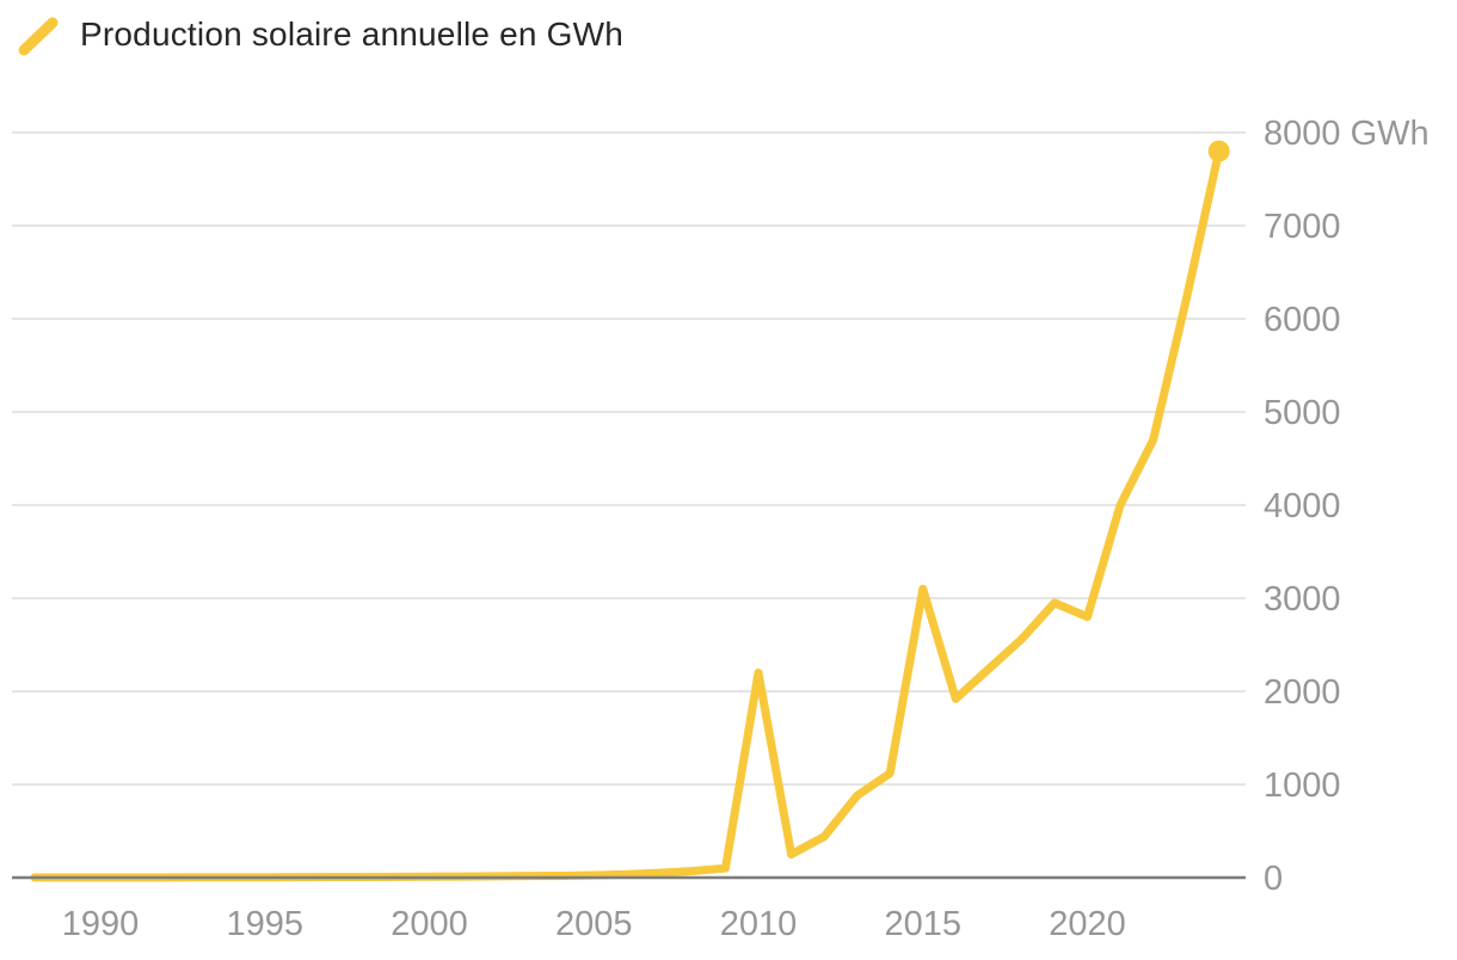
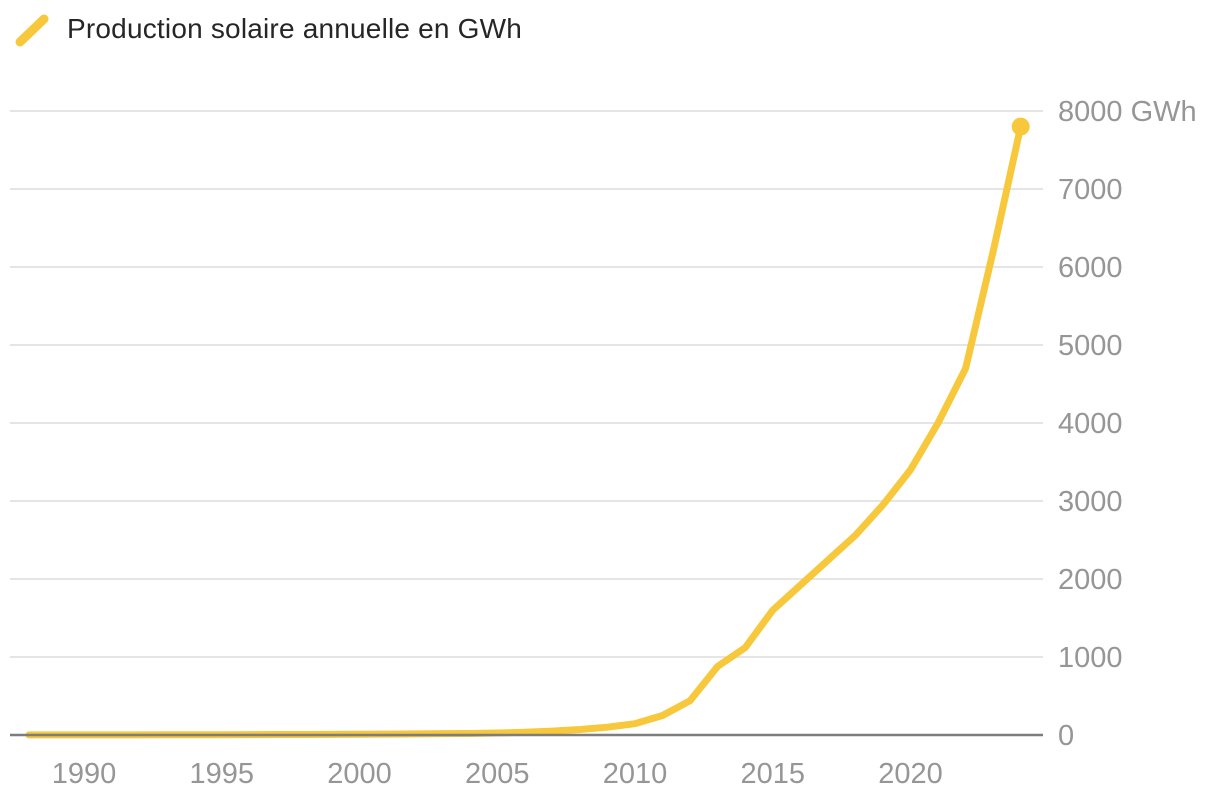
2010: 2200 -> 100
2015: 3100 -> 1600
2020: 2800 -> 3400
